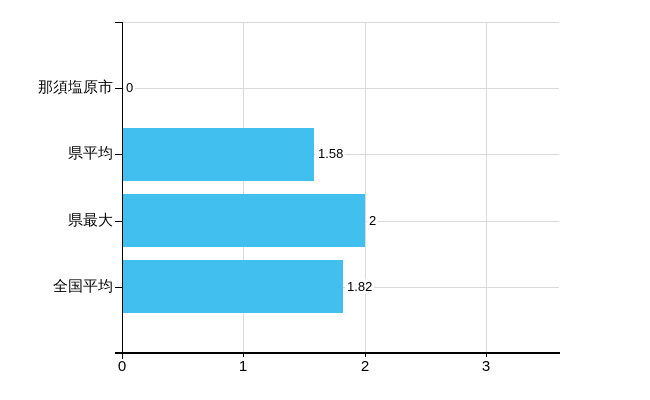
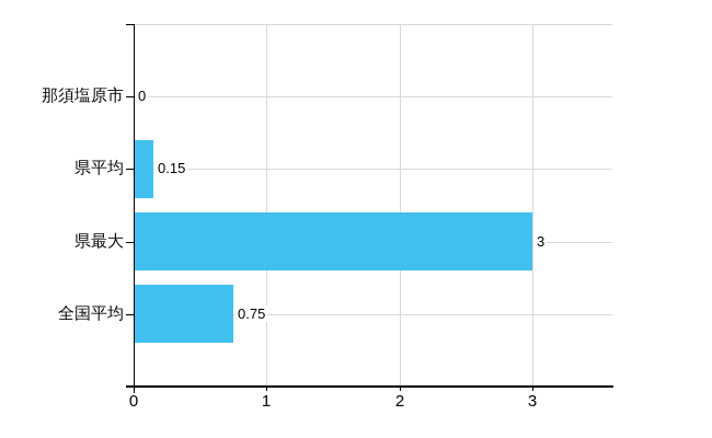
県平均: 1.58 -> 0.15
県最大: 2 -> 3
全国平均: 1.82 -> 0.75
